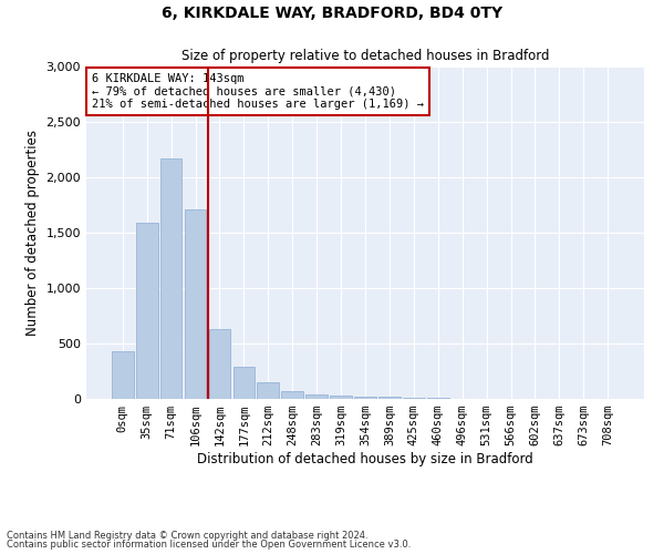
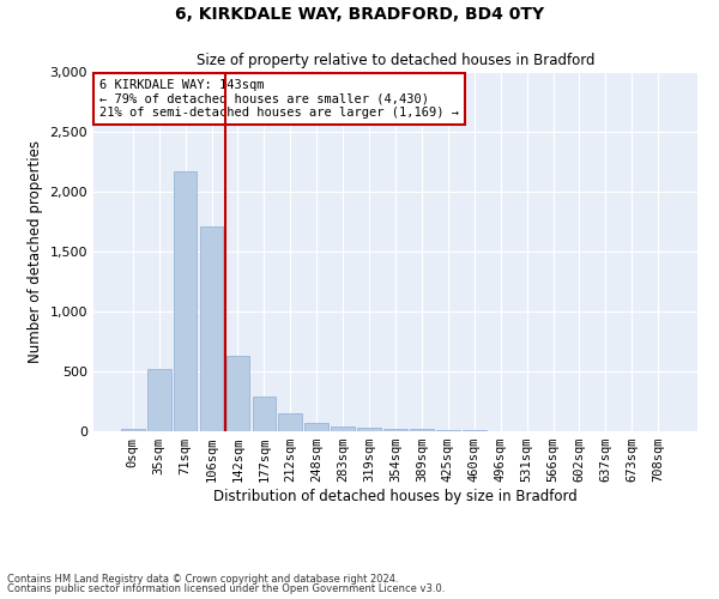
0sqm: 430 -> 20
35sqm: 1,590 -> 520
